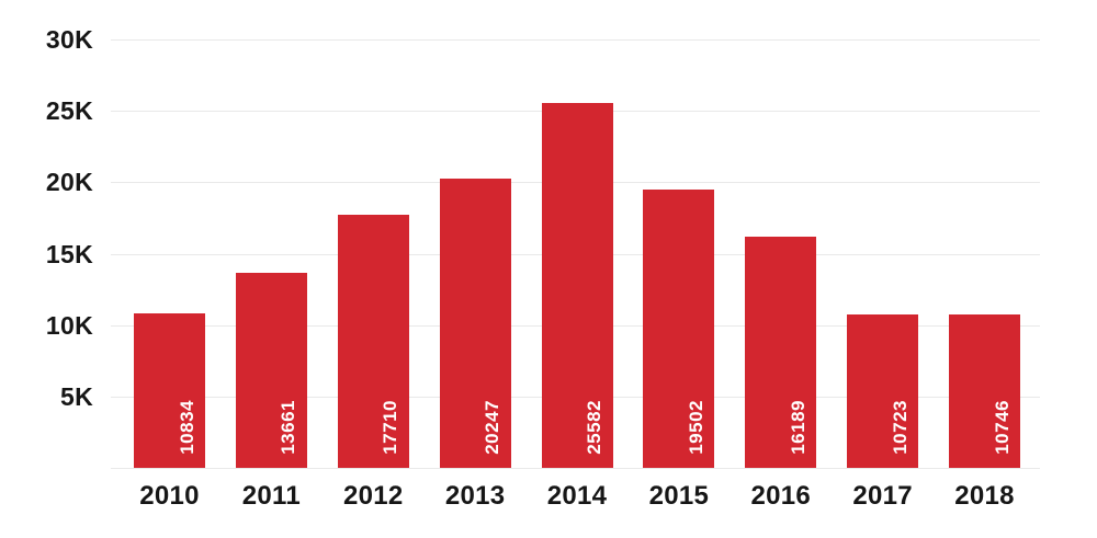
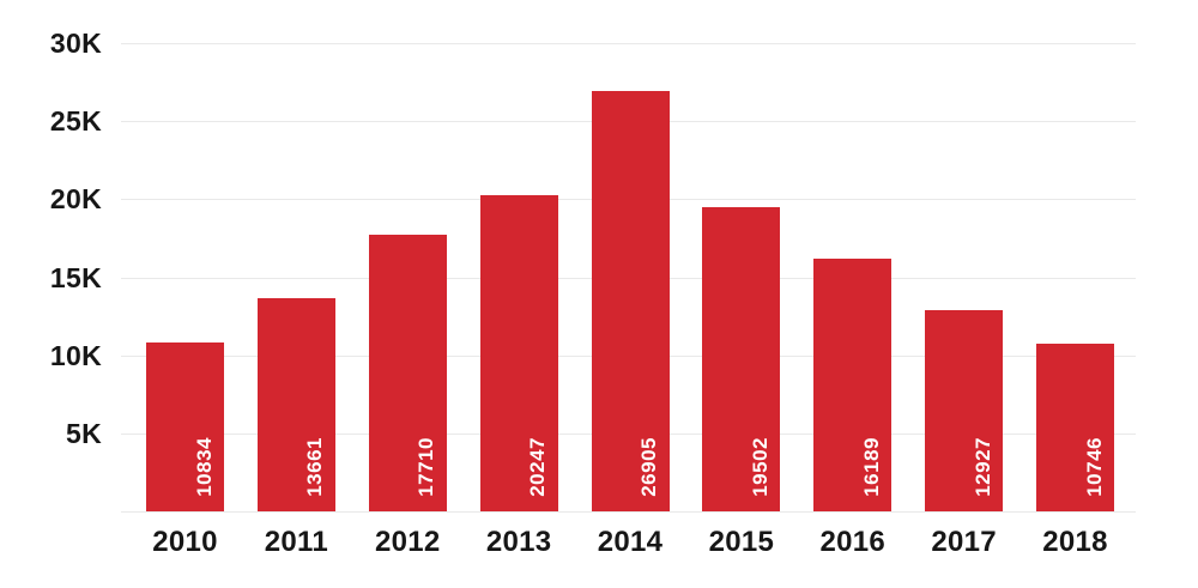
2014: 25582 -> 26905
2017: 10723 -> 12927
